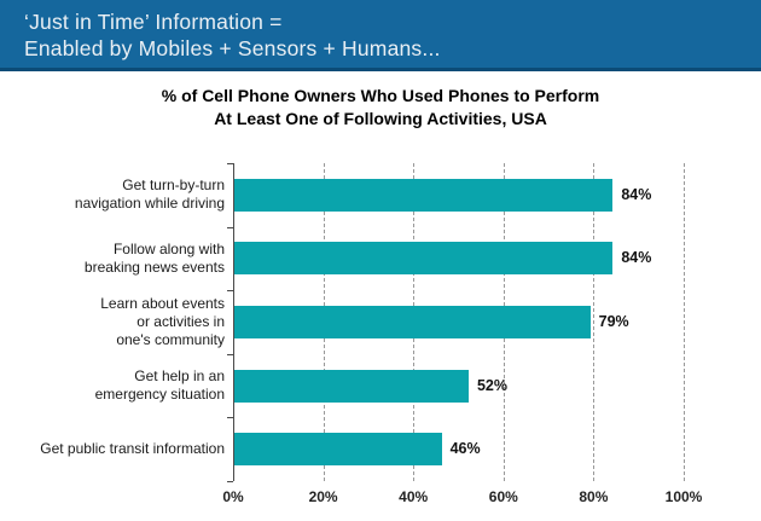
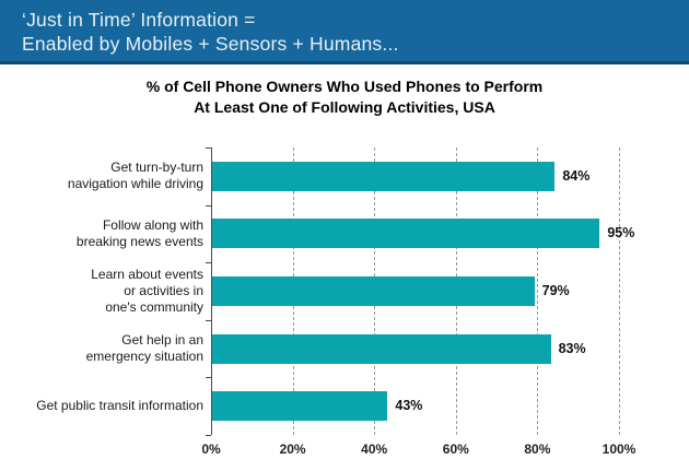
Follow along with breaking news events: 84% -> 95%
Get help in an emergency situation: 52% -> 83%
Get public transit information: 46% -> 43%
